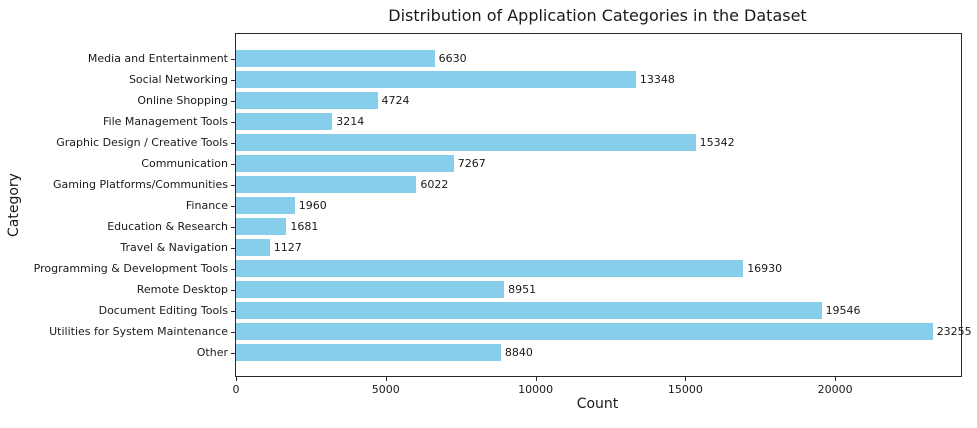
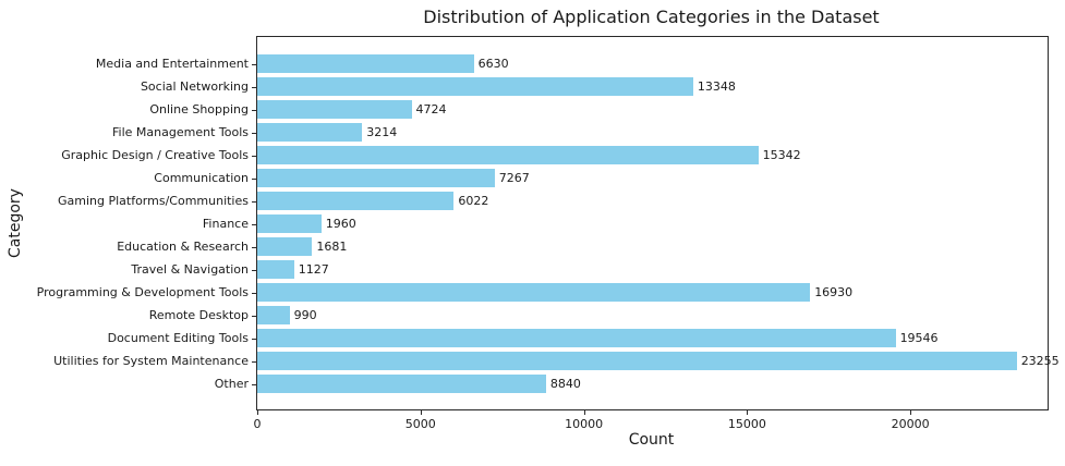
Remote Desktop: 8951 -> 990
